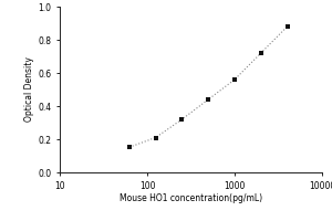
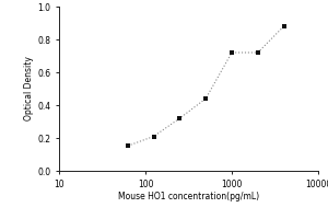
1000: 0.56 -> 0.72
